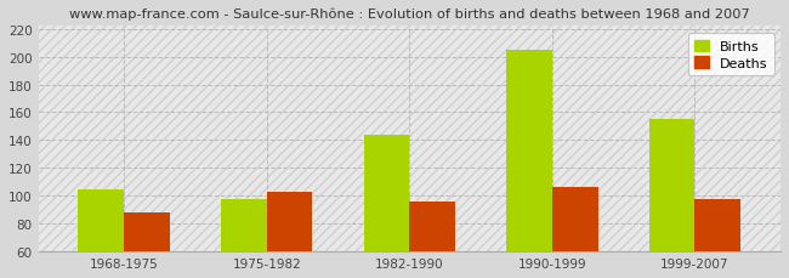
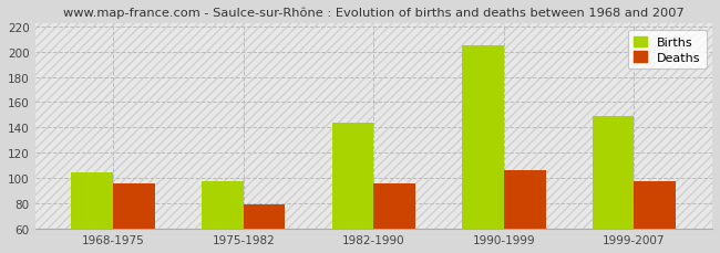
Deaths/1968-1975: 88 -> 96
Deaths/1975-1982: 103 -> 79
Births/1999-2007: 155 -> 149
